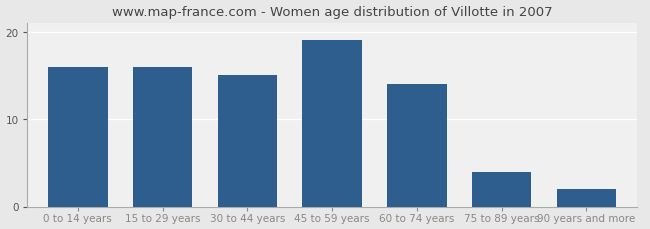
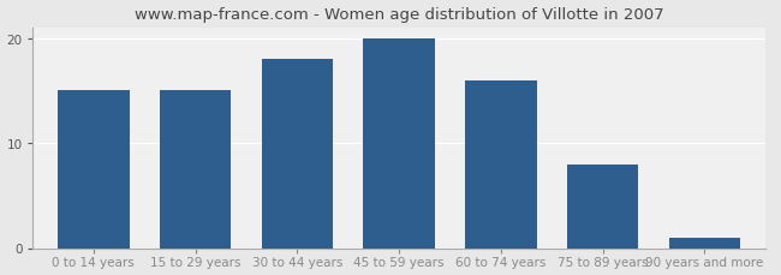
0 to 14 years: 16 -> 15
15 to 29 years: 16 -> 15
30 to 44 years: 15 -> 18
45 to 59 years: 19 -> 20
60 to 74 years: 14 -> 16
75 to 89 years: 4 -> 8
90 years and more: 2 -> 1
